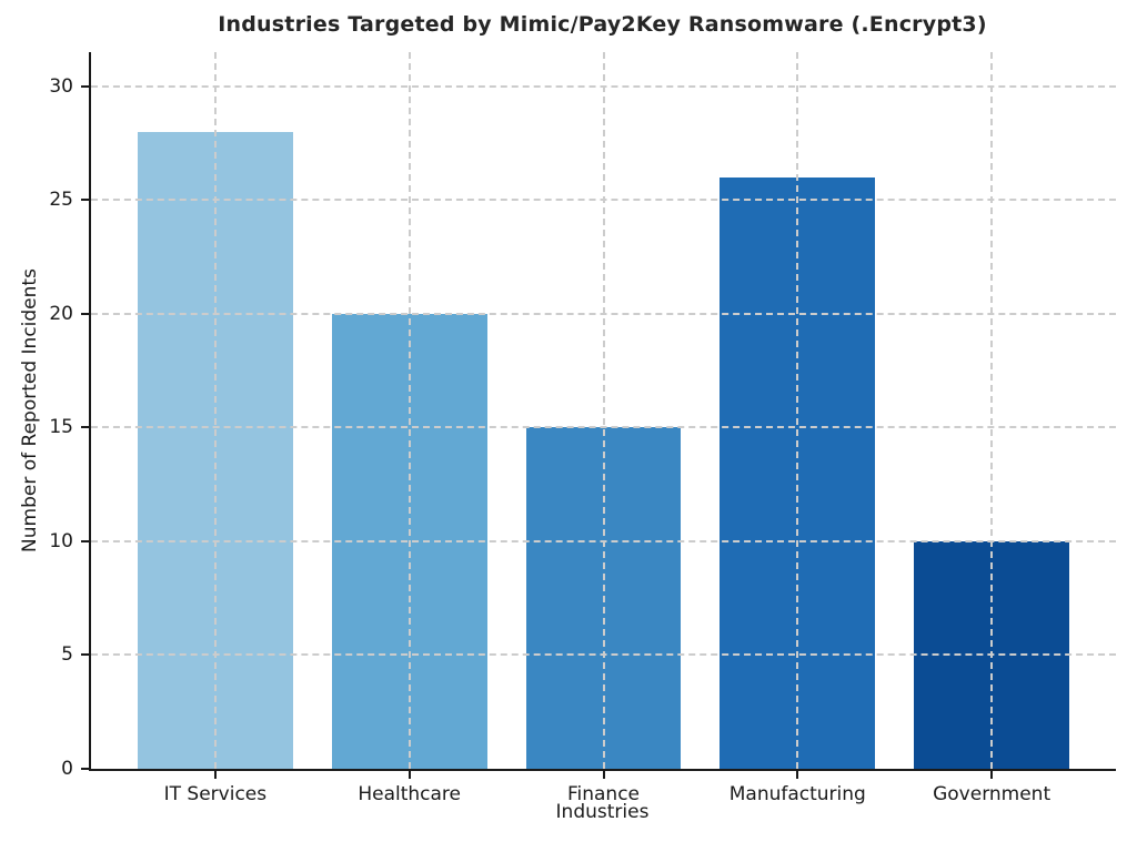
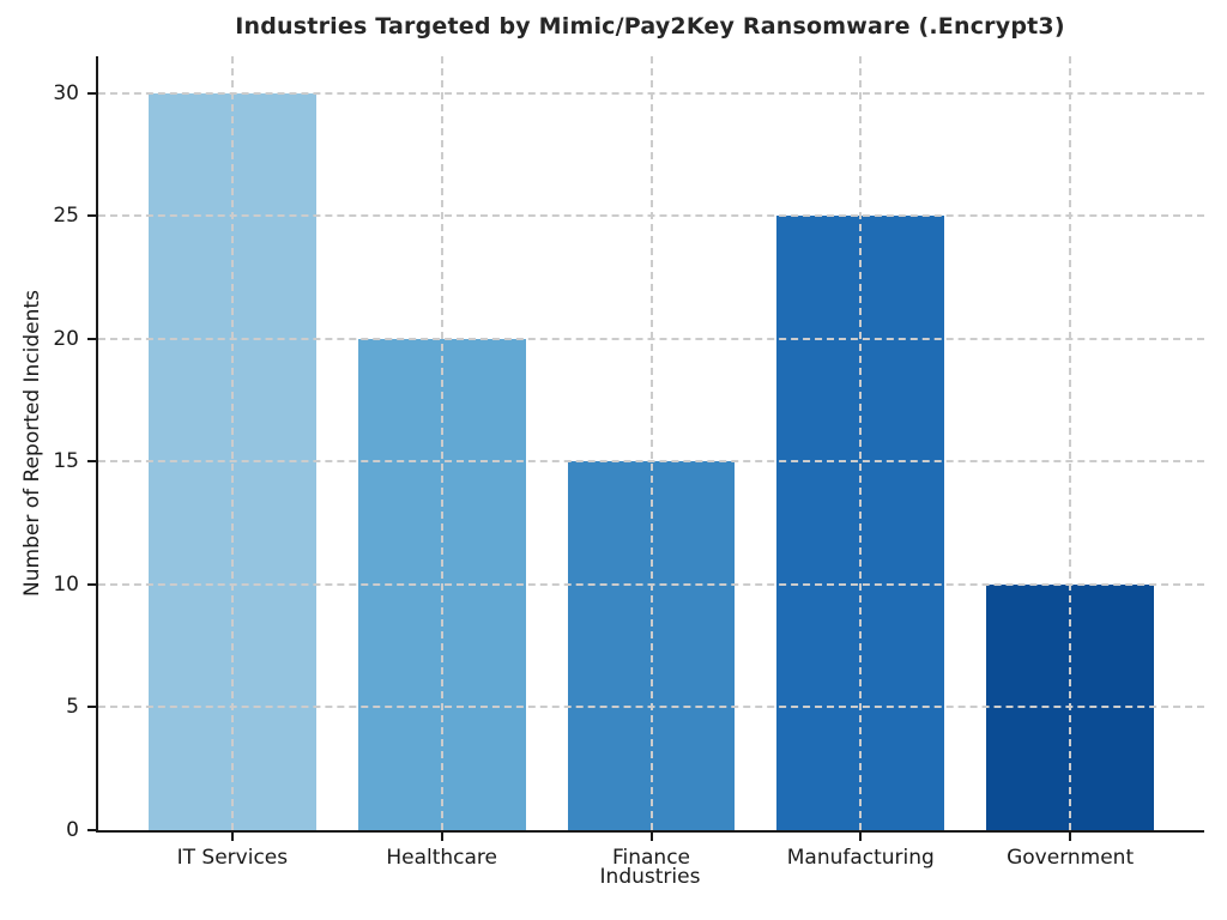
IT Services: 28 -> 30
Manufacturing: 26 -> 25
